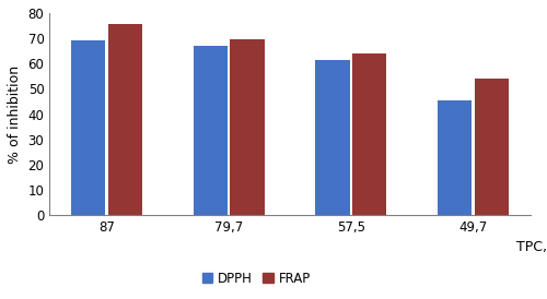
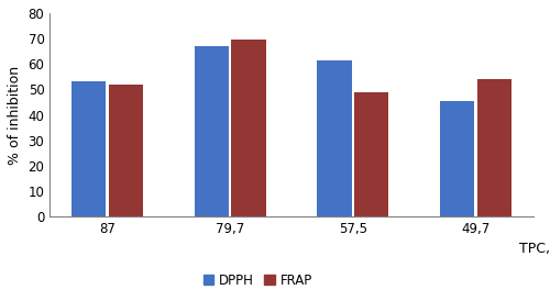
DPPH/87: 69.0 -> 53.0
FRAP/87: 75.5 -> 52.0
FRAP/57,5: 64.0 -> 49.0
